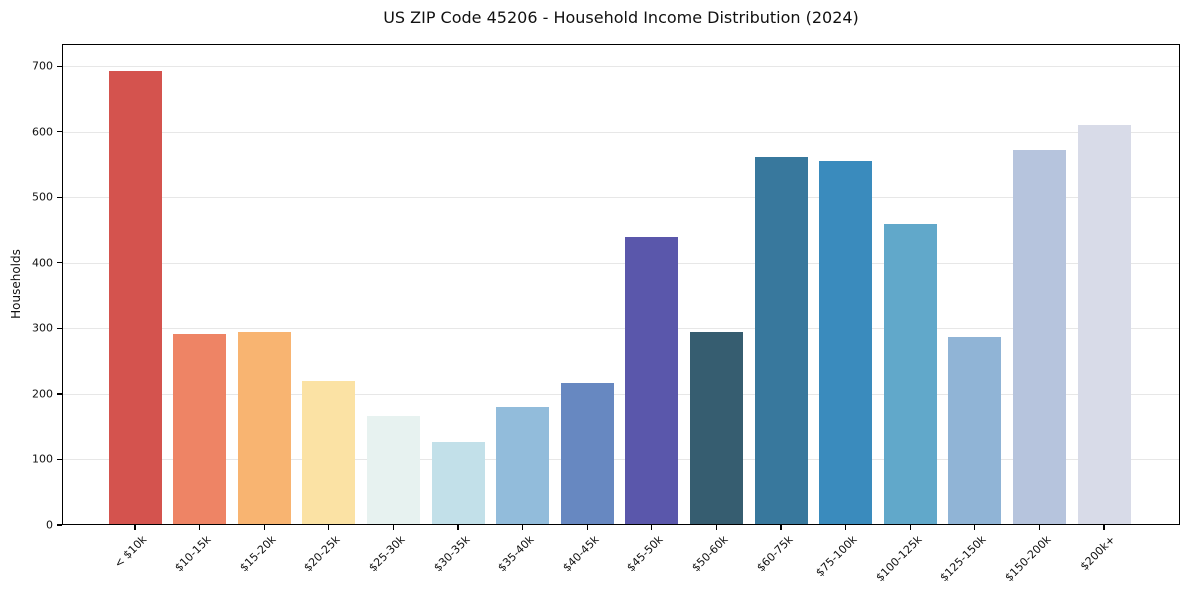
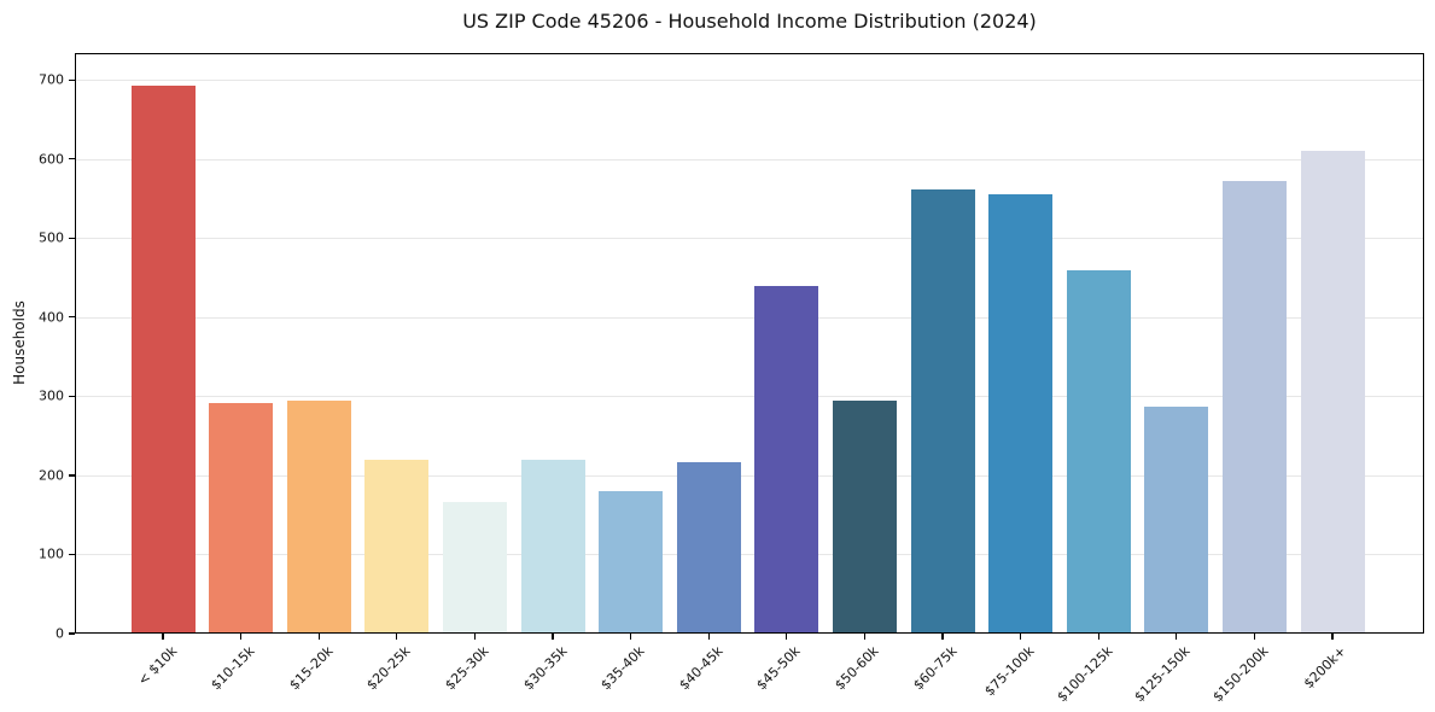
$30-35k: 130 -> 220
